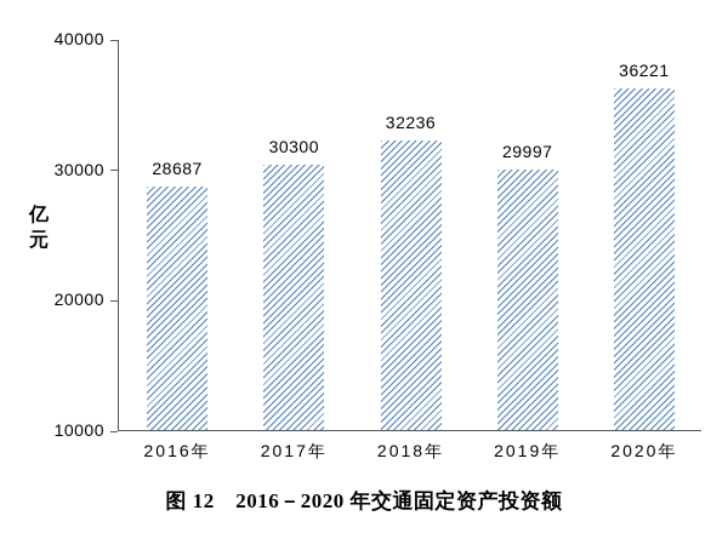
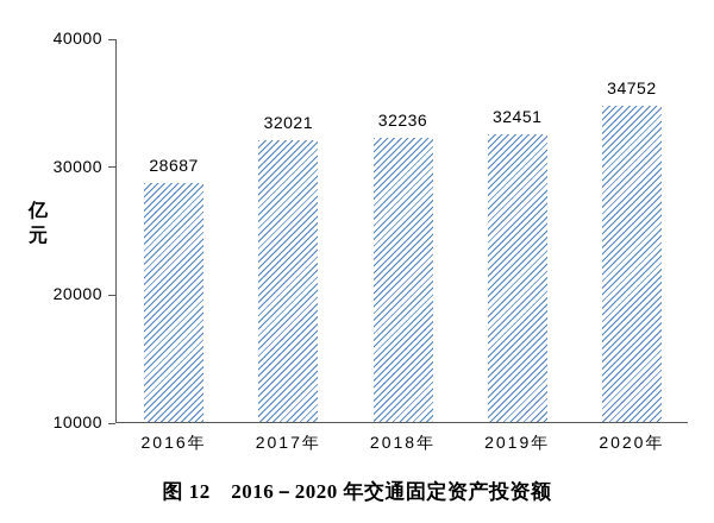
2017年: 30300 -> 32021
2019年: 29997 -> 32451
2020年: 36221 -> 34752
